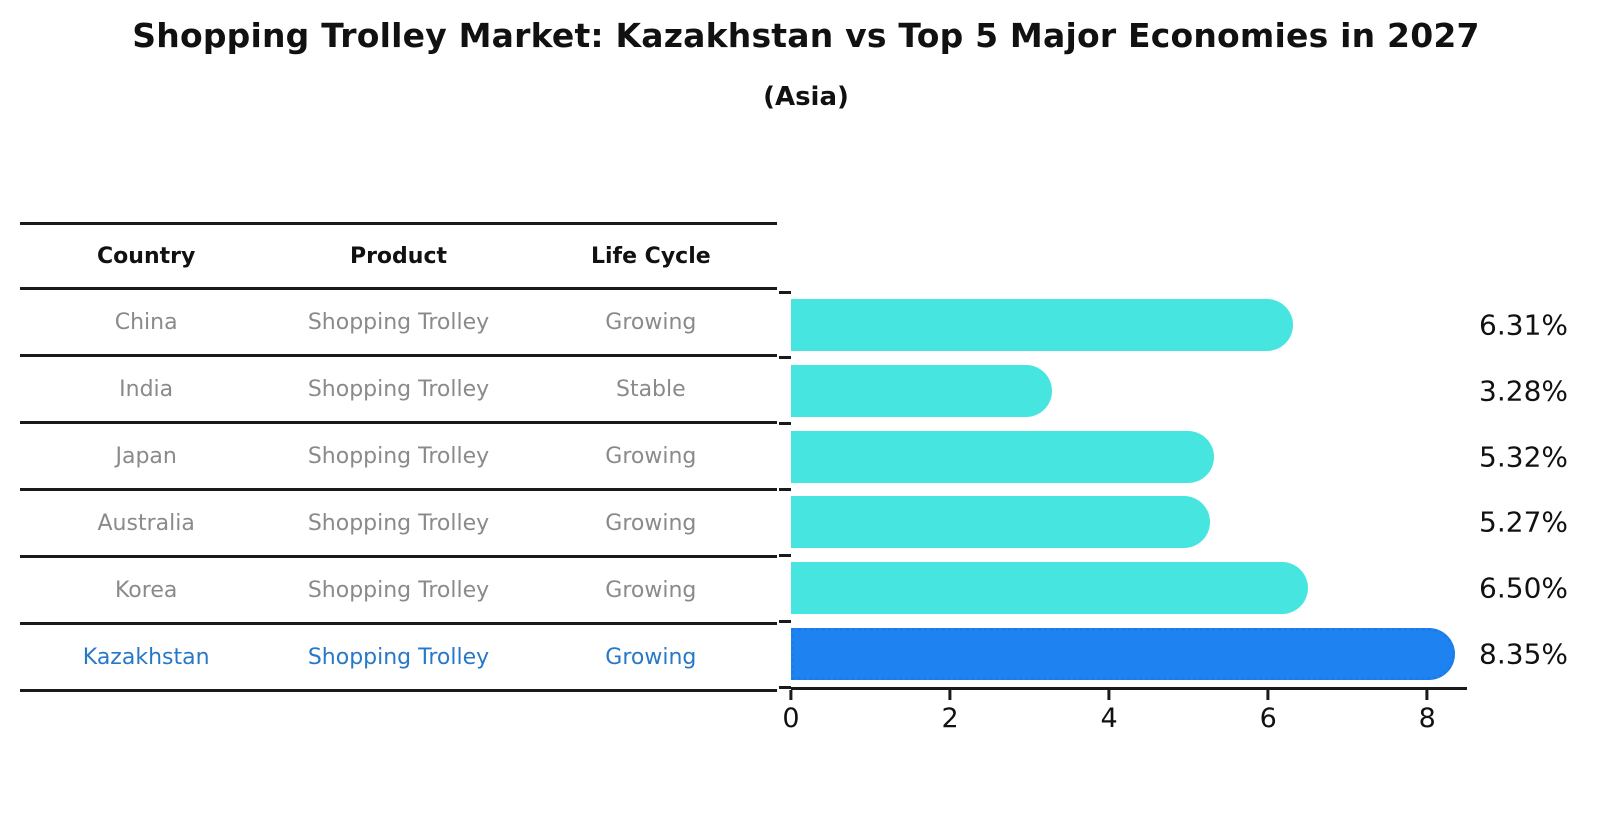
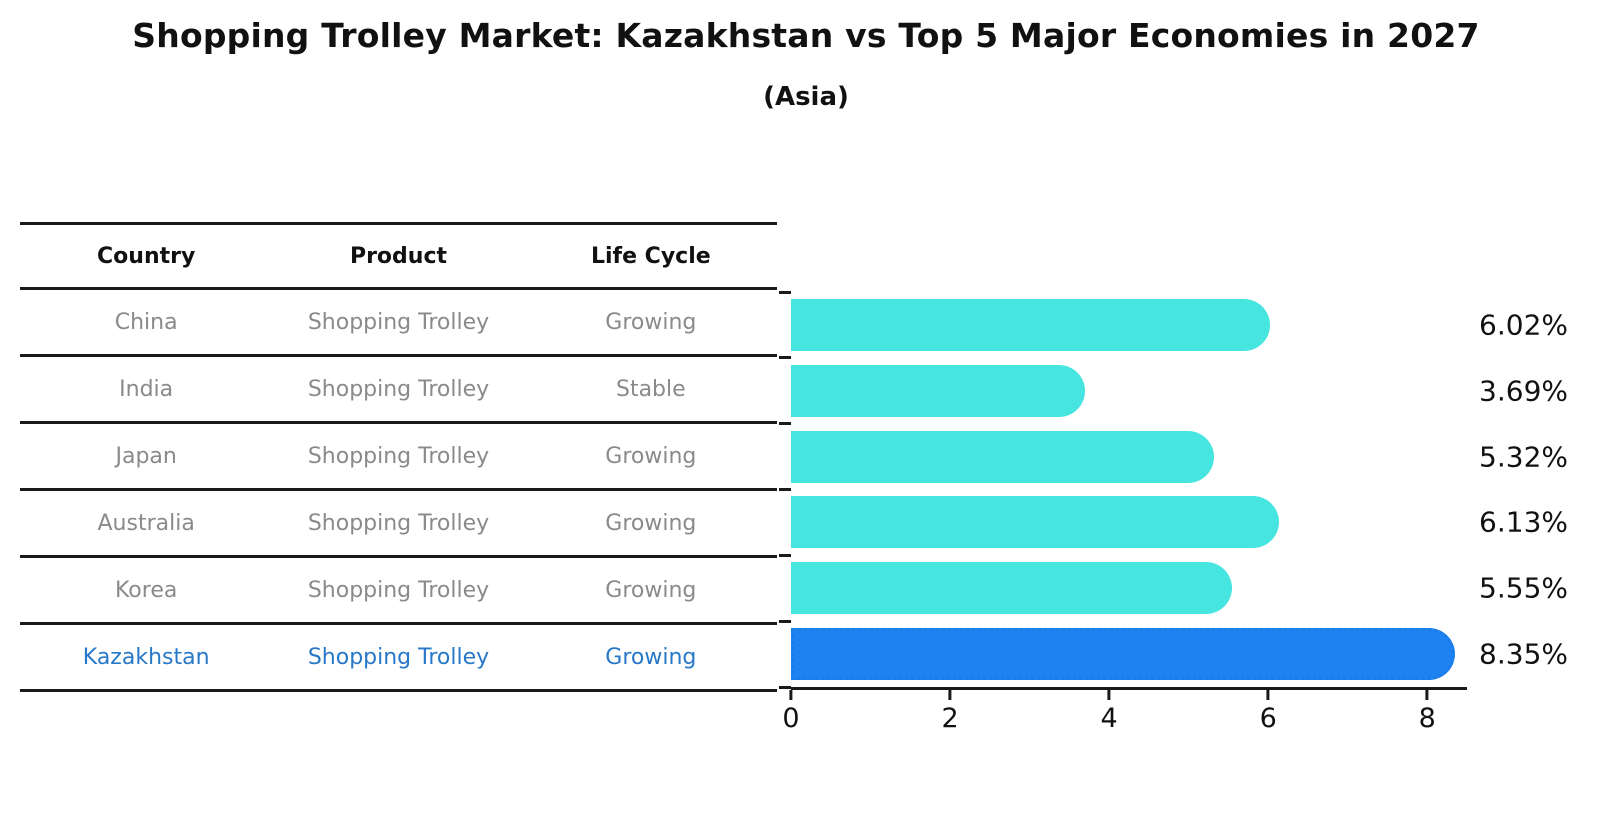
China: 6.31% -> 6.02%
India: 3.28% -> 3.69%
Australia: 5.27% -> 6.13%
Korea: 6.50% -> 5.55%
